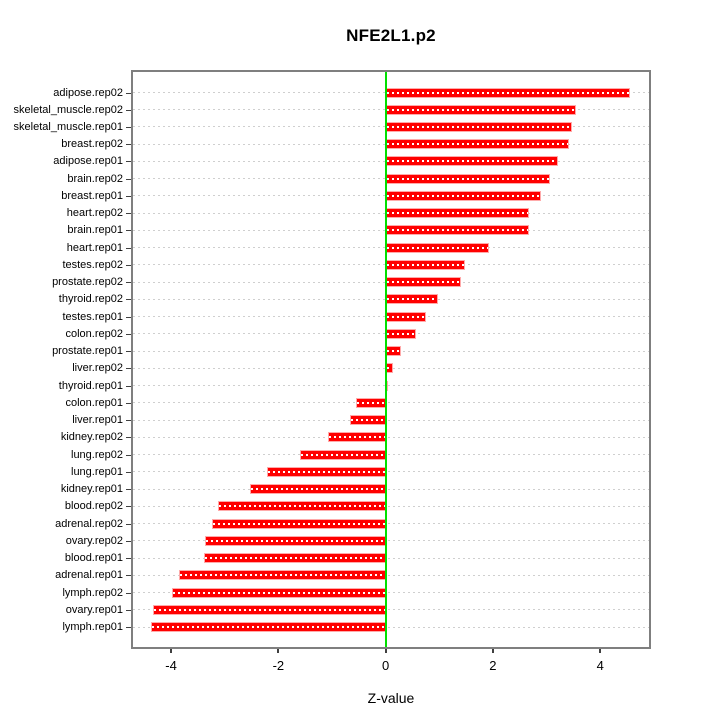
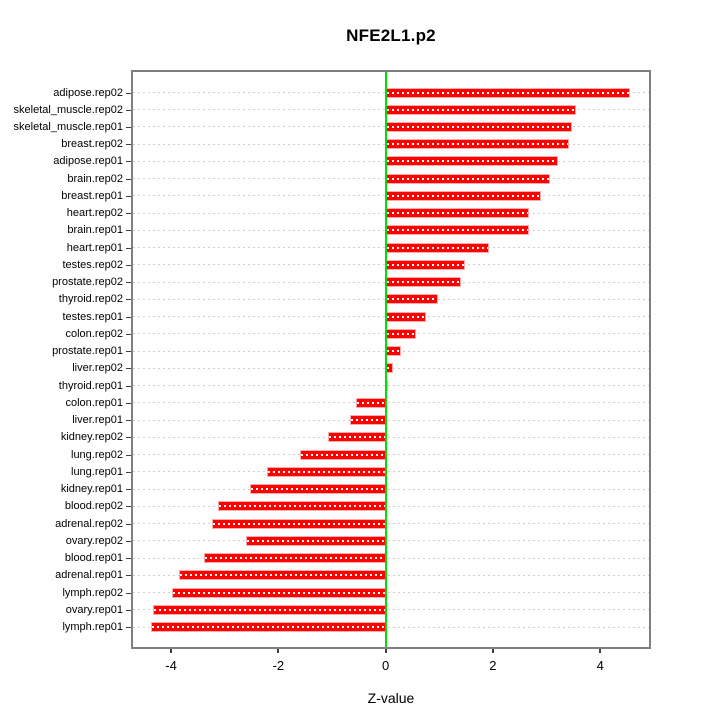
ovary.rep02: -3.4 -> -2.6
